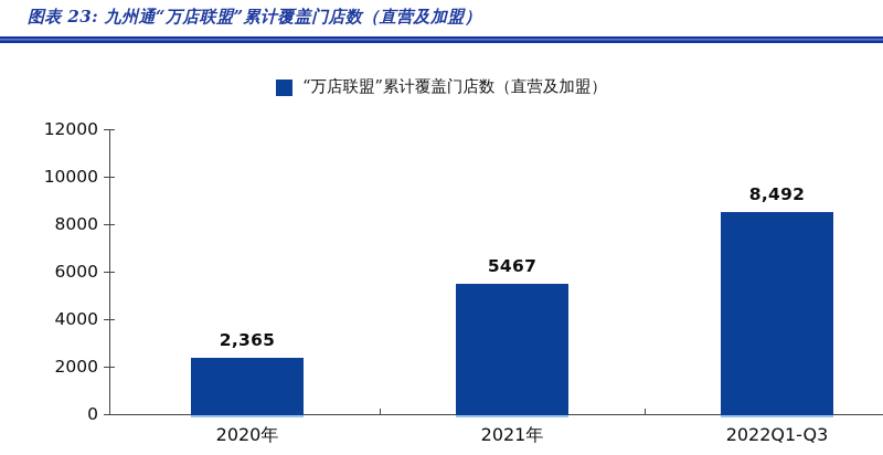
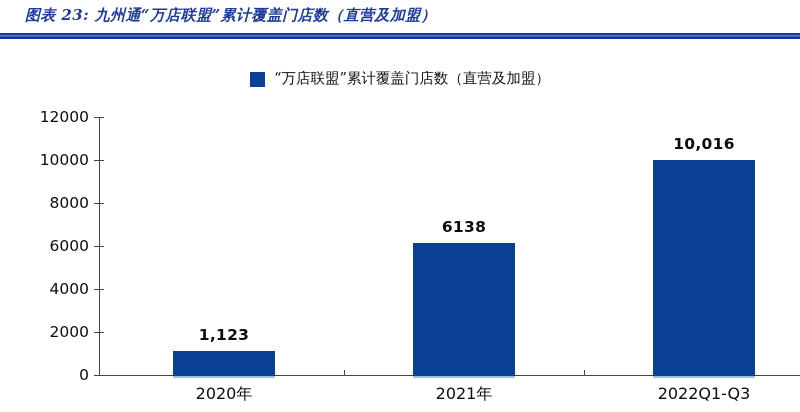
2020年: 2,365 -> 1,123
2021年: 5467 -> 6138
2022Q1-Q3: 8,492 -> 10,016
